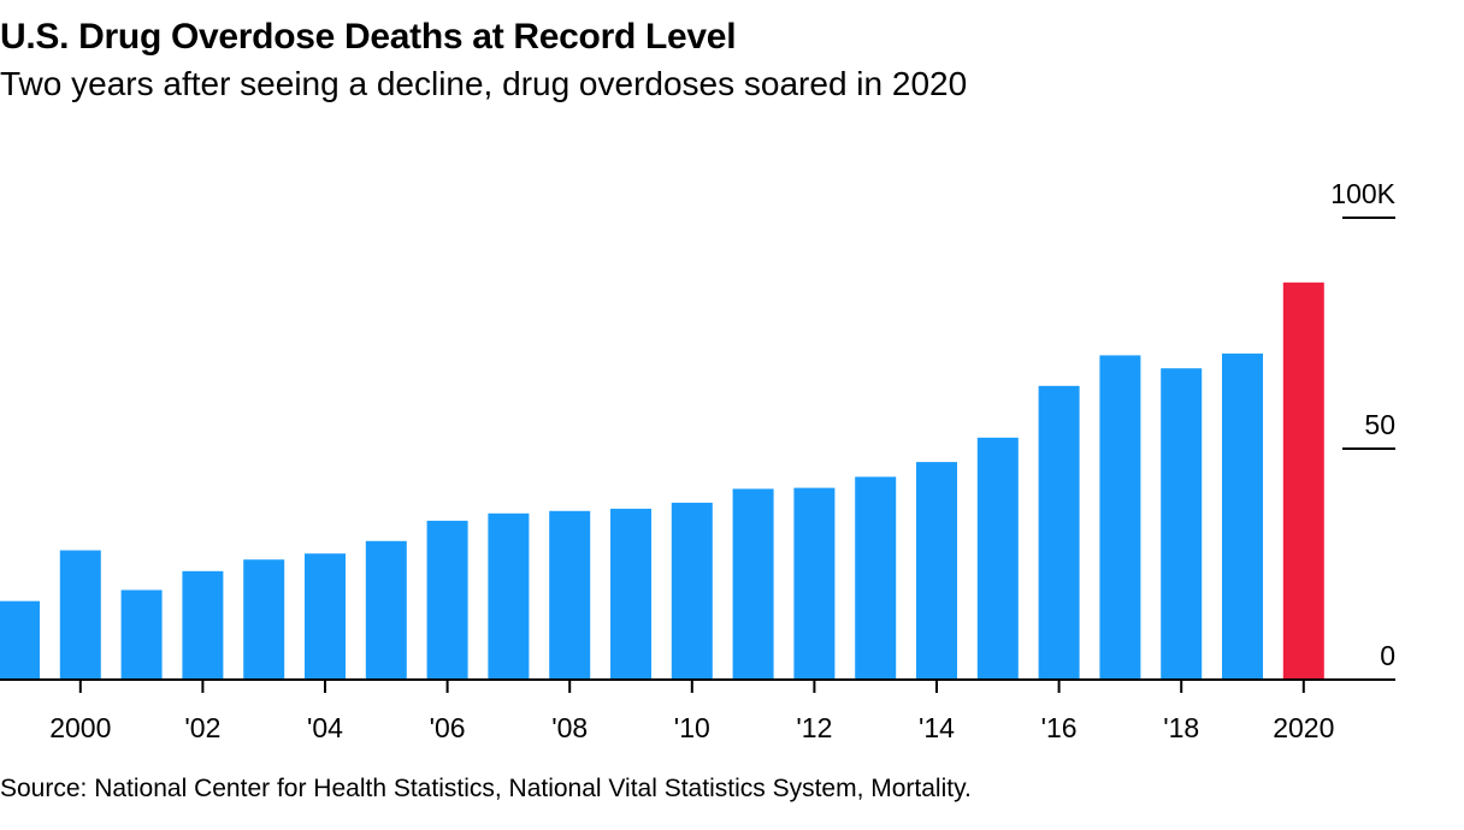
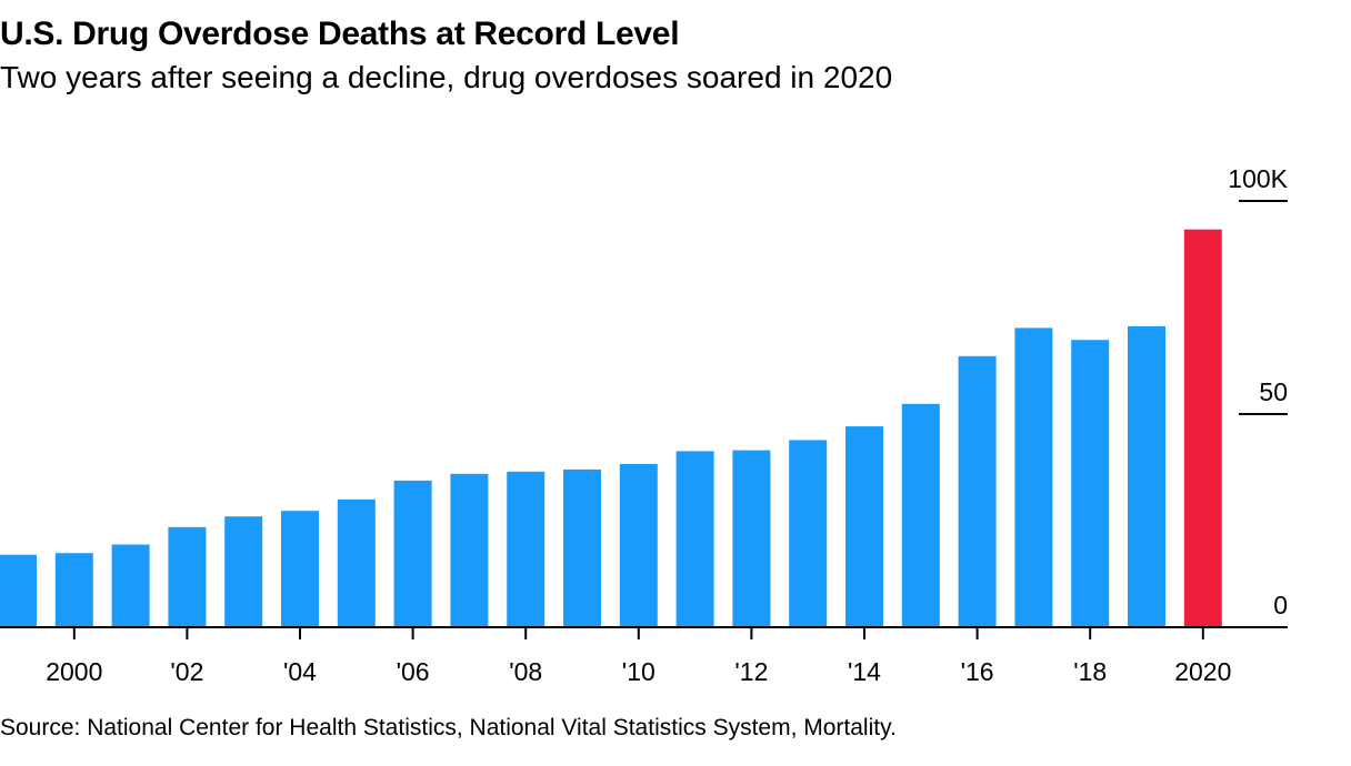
2000: 28K -> 17K
2020: 86K -> 93K
